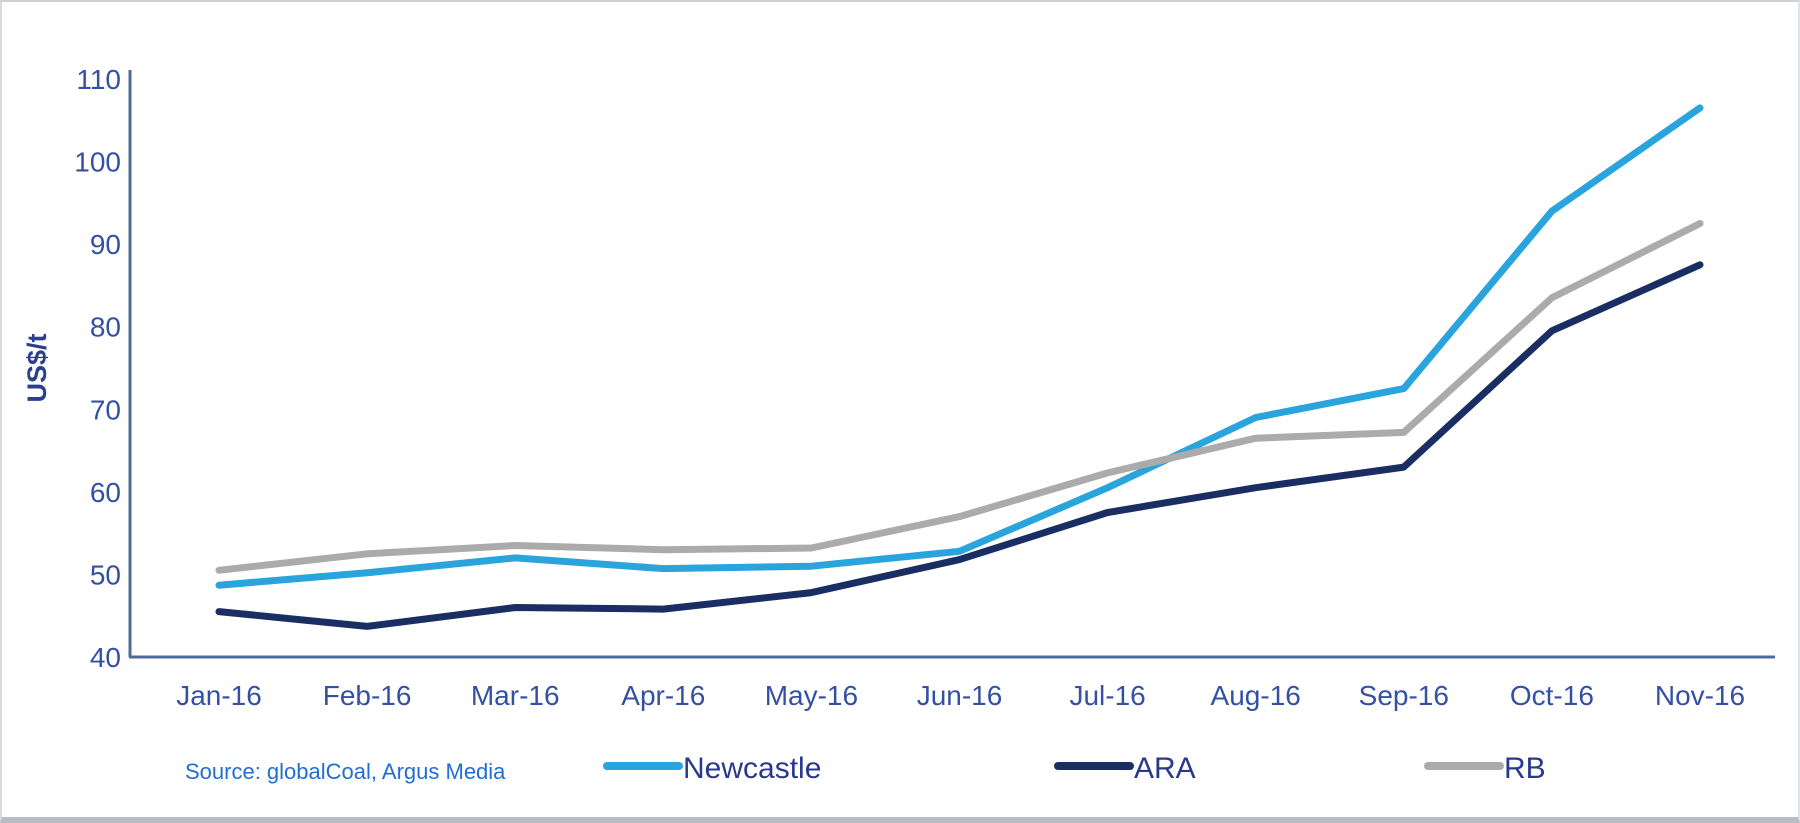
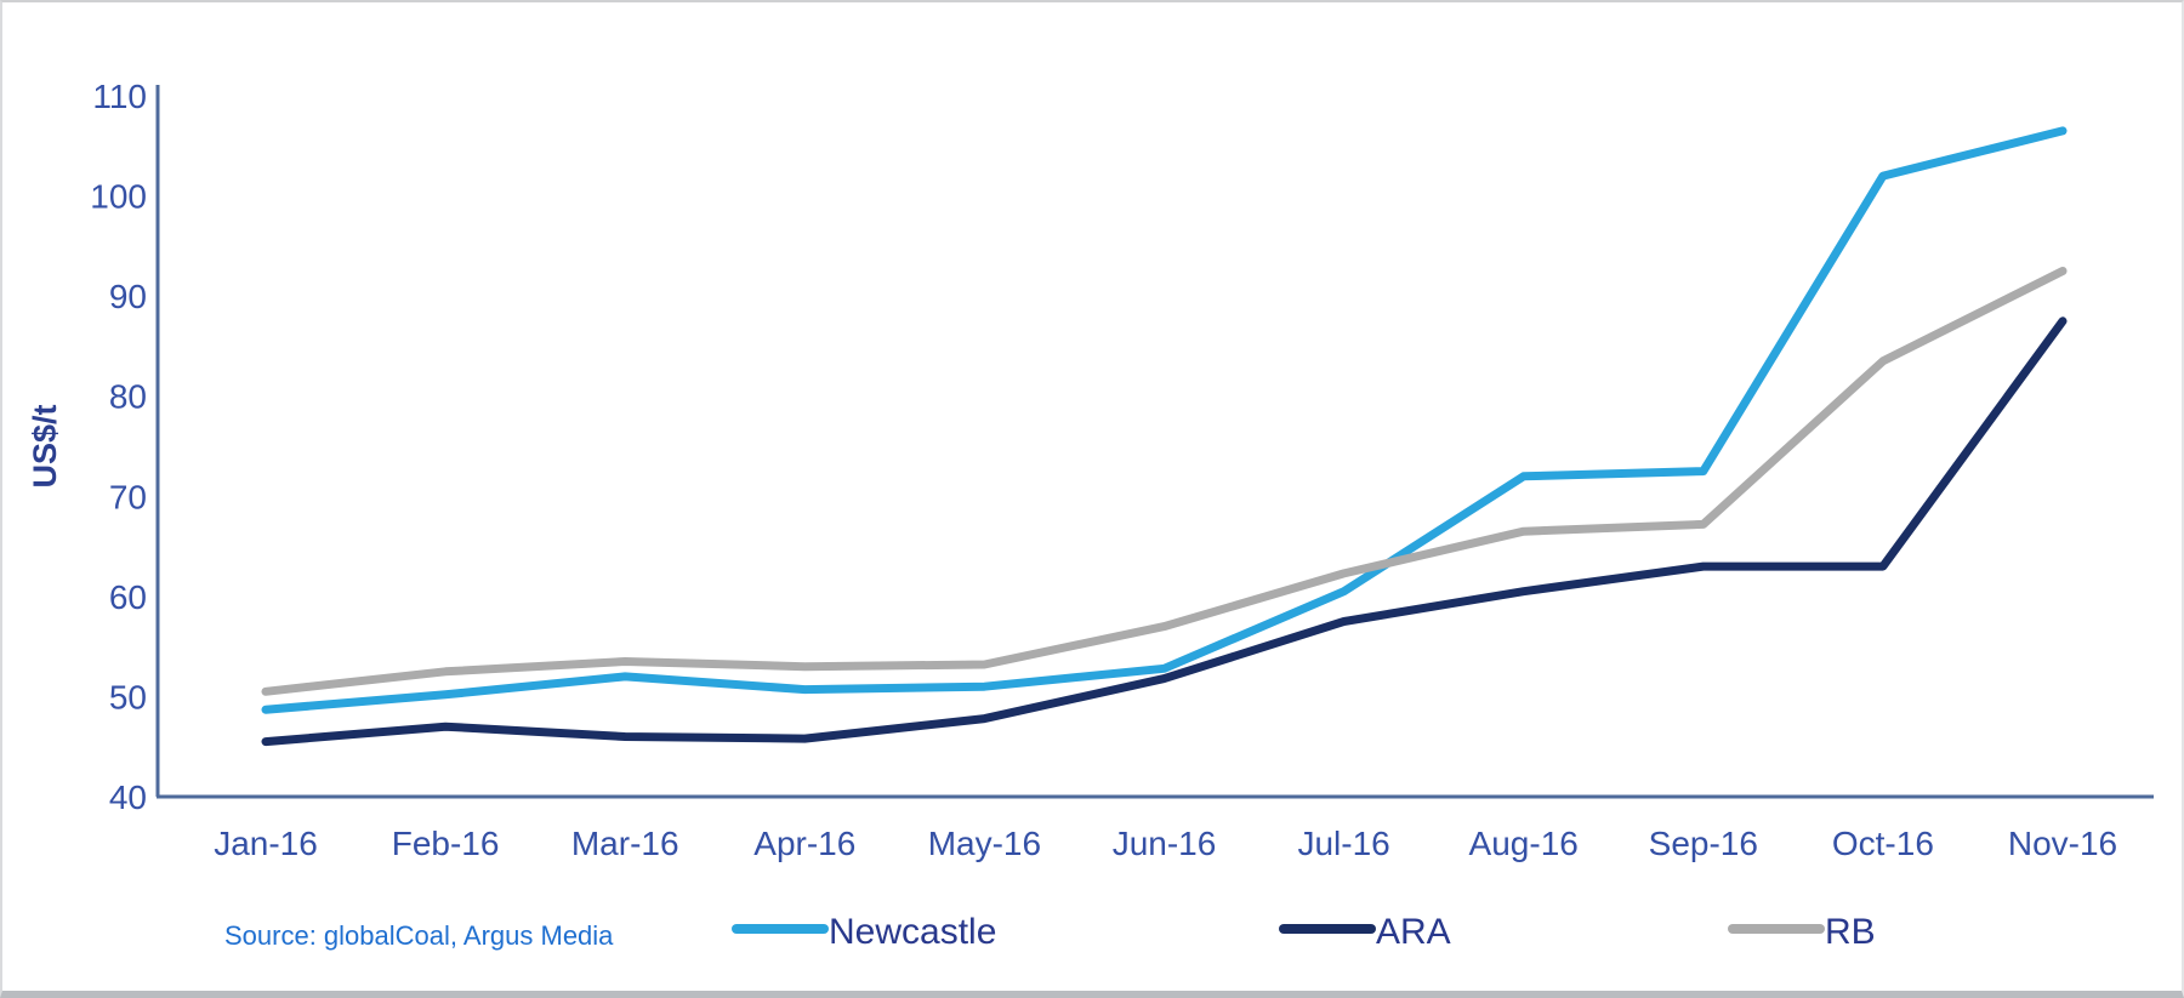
ARA/Feb-16: 44 -> 47
Newcastle/Aug-16: 69 -> 72
Newcastle/Oct-16: 94 -> 102
ARA/Oct-16: 80 -> 63
